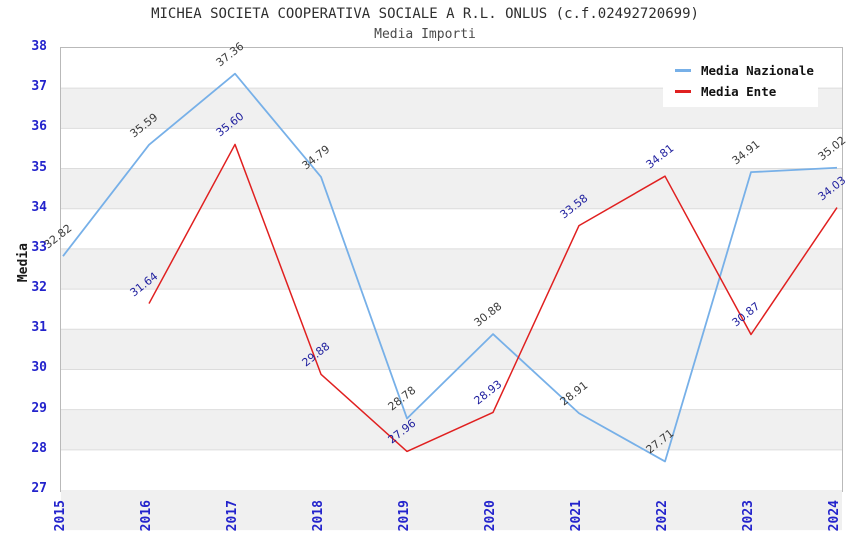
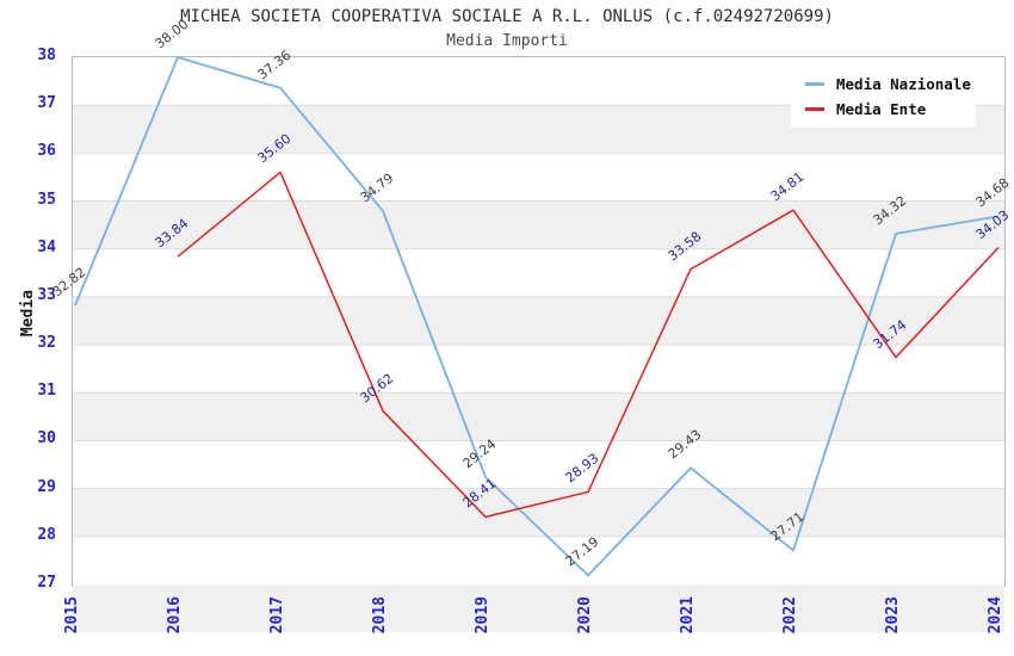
Media Nazionale/2016: 35.59 -> 38.00
Media Ente/2016: 31.64 -> 33.84
Media Ente/2018: 29.88 -> 30.62
Media Nazionale/2019: 28.78 -> 29.24
Media Ente/2019: 27.96 -> 28.41
Media Nazionale/2020: 30.88 -> 27.19
Media Nazionale/2021: 28.91 -> 29.43
Media Nazionale/2023: 34.91 -> 34.32
Media Ente/2023: 30.87 -> 31.74
Media Nazionale/2024: 35.02 -> 34.68
